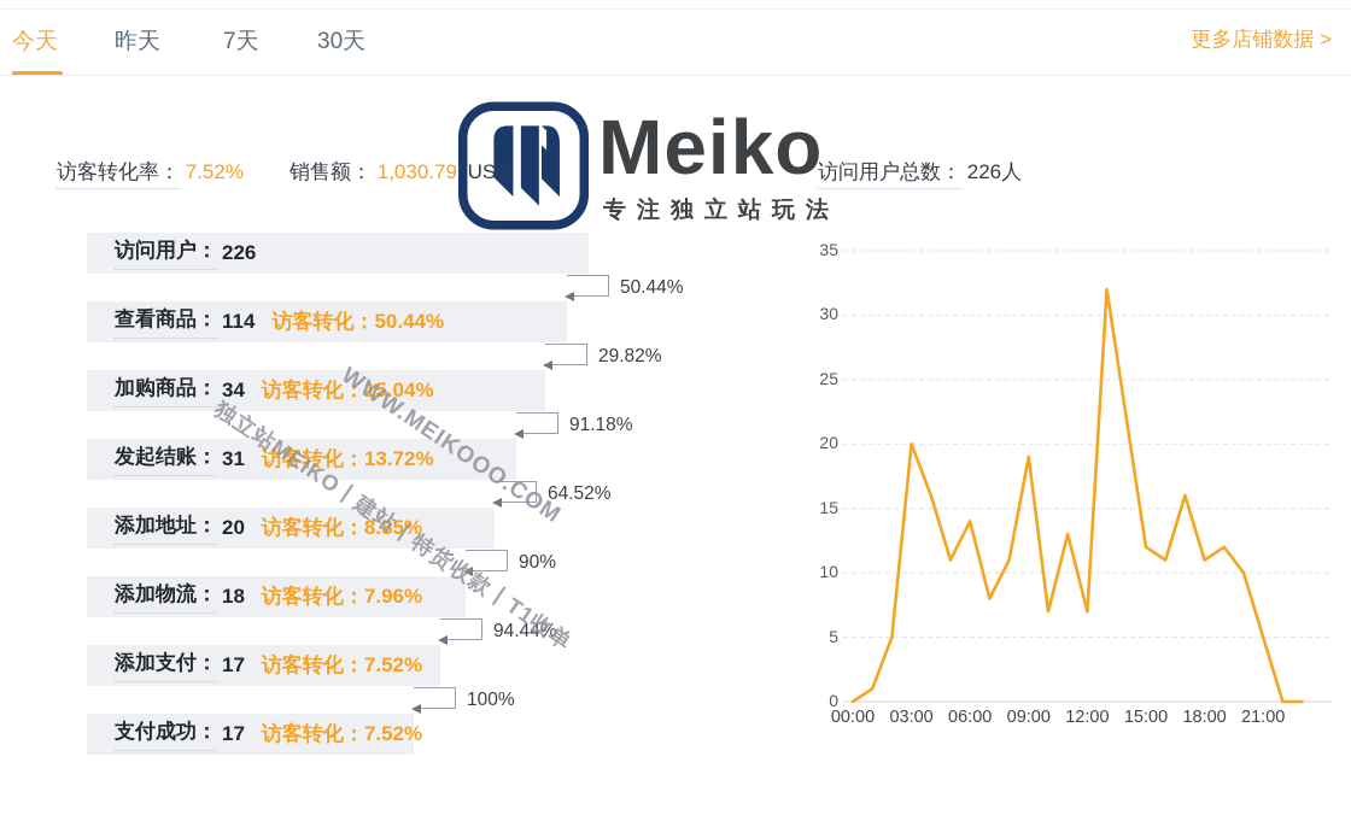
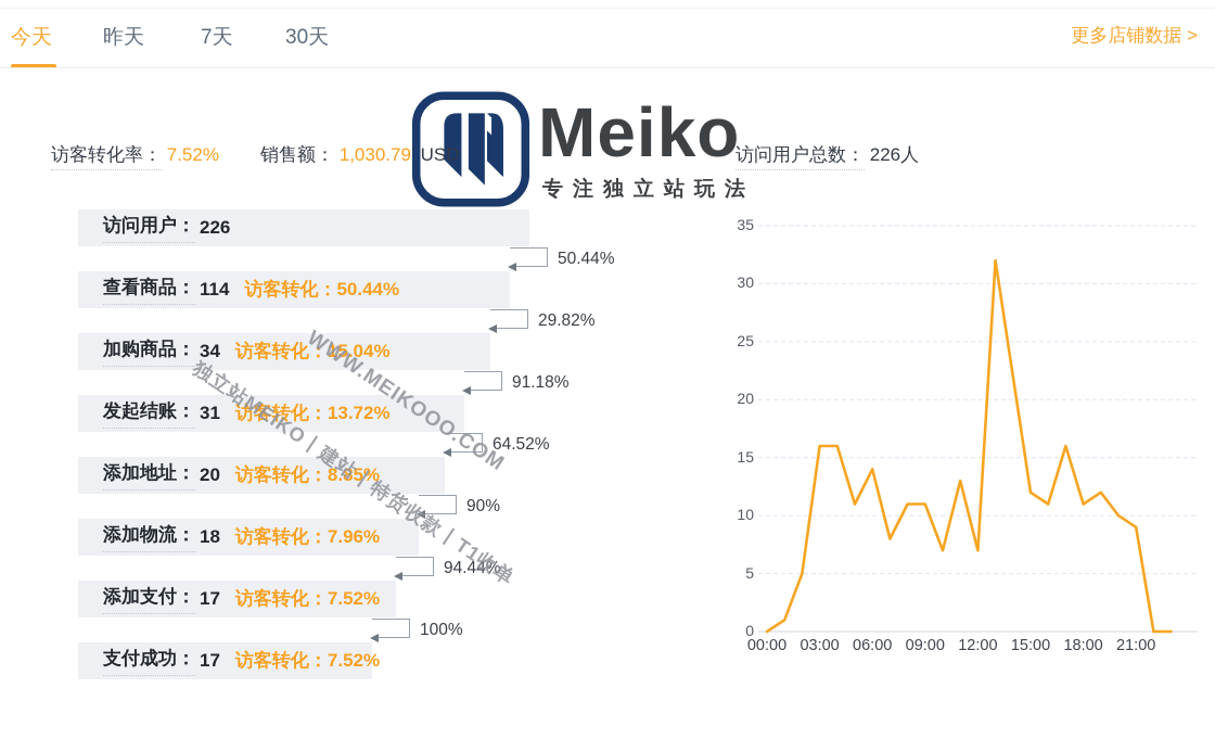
03:00: 20 -> 16
09:00: 19 -> 11
21:00: 5 -> 9
